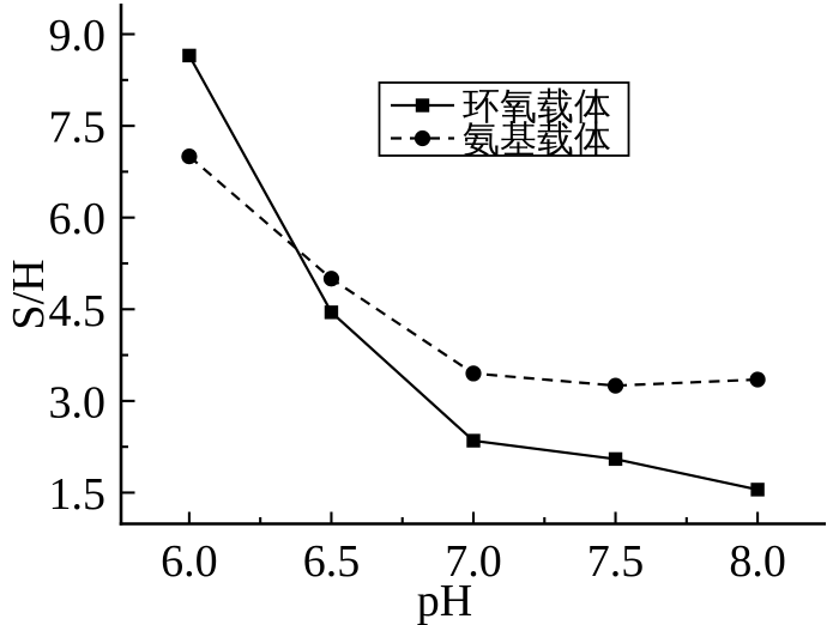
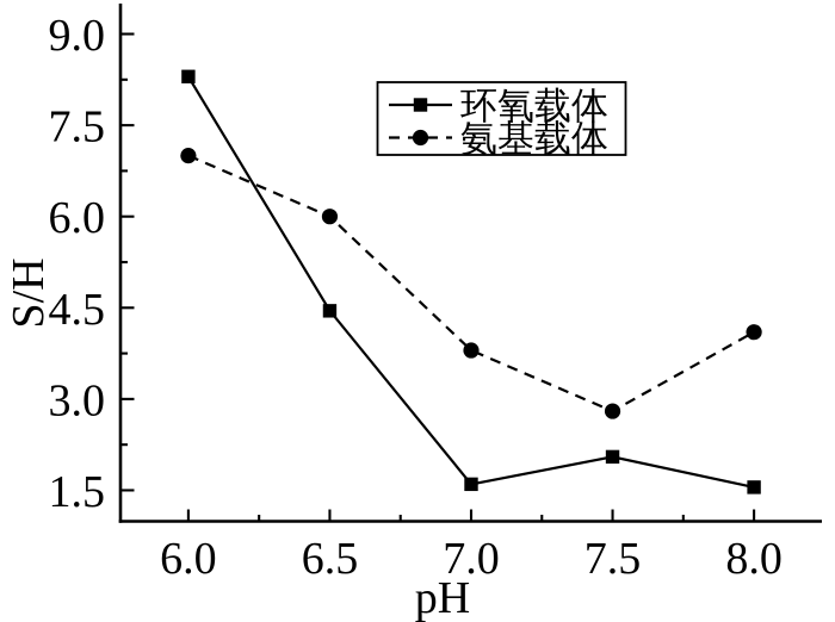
环氧载体/6.0: 8.7 -> 8.3
氨基载体/6.5: 5.0 -> 6.0
环氧载体/7.0: 2.4 -> 1.6
氨基载体/7.0: 3.5 -> 3.8
氨基载体/7.5: 3.2 -> 2.8
氨基载体/8.0: 3.4 -> 4.1
